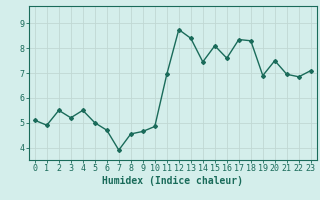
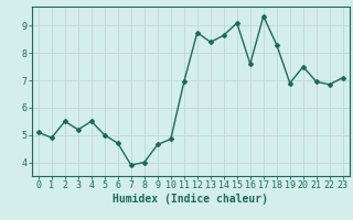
8: 4.55 -> 4.00
14: 7.45 -> 8.65
15: 8.10 -> 9.10
17: 8.35 -> 9.35
